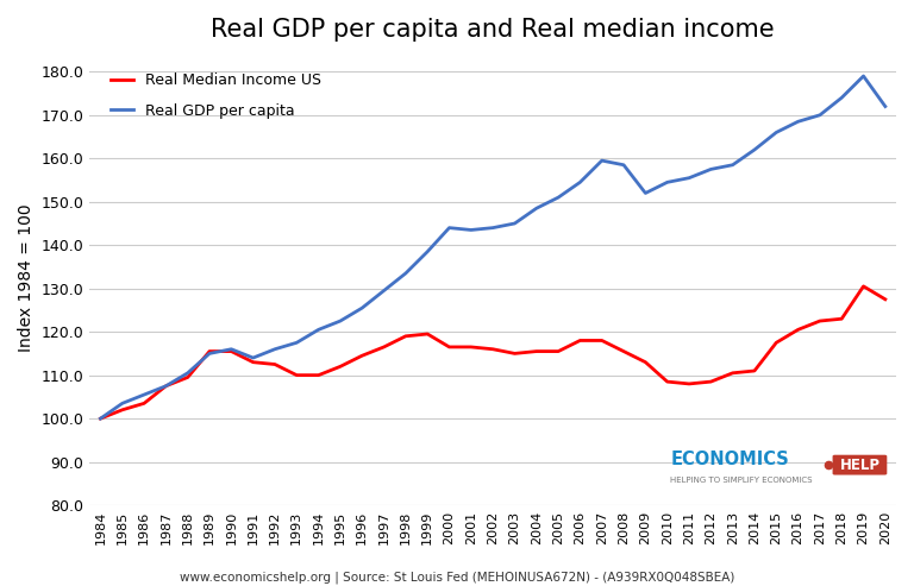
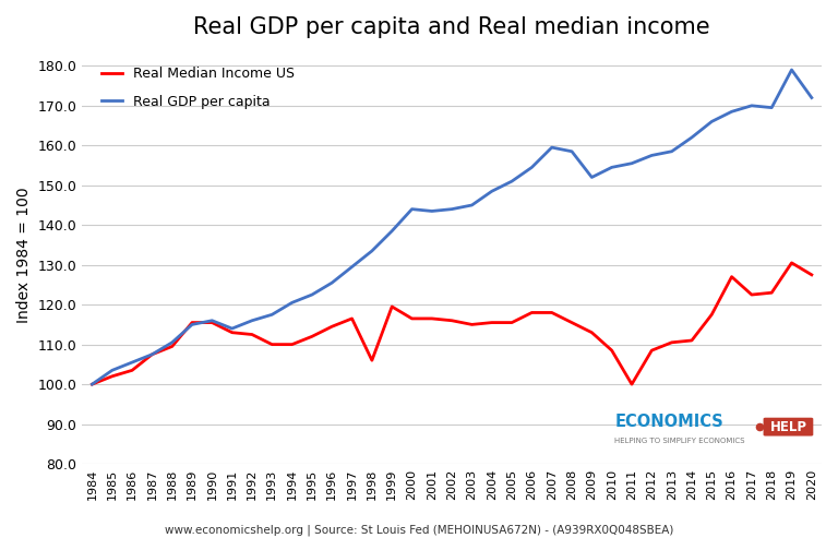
Real Median Income US/1998: 119.0 -> 106.0
Real Median Income US/2011: 108.0 -> 100.0
Real Median Income US/2016: 120.5 -> 127.0
Real GDP per capita/2018: 174.0 -> 169.5
